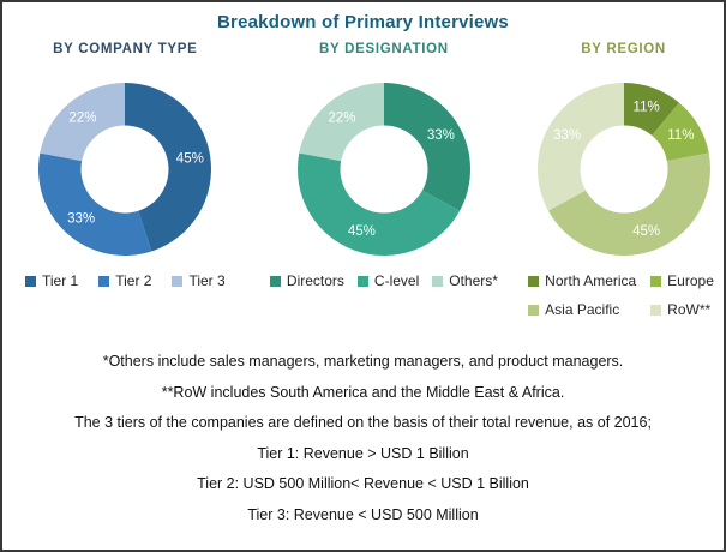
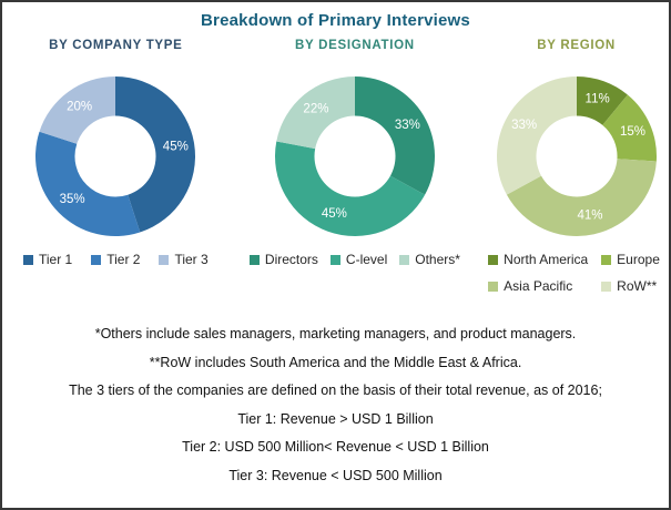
BY COMPANY TYPE/Tier 2: 33% -> 35%
BY COMPANY TYPE/Tier 3: 22% -> 20%
BY REGION/Europe: 11% -> 15%
BY REGION/Asia Pacific: 45% -> 41%
